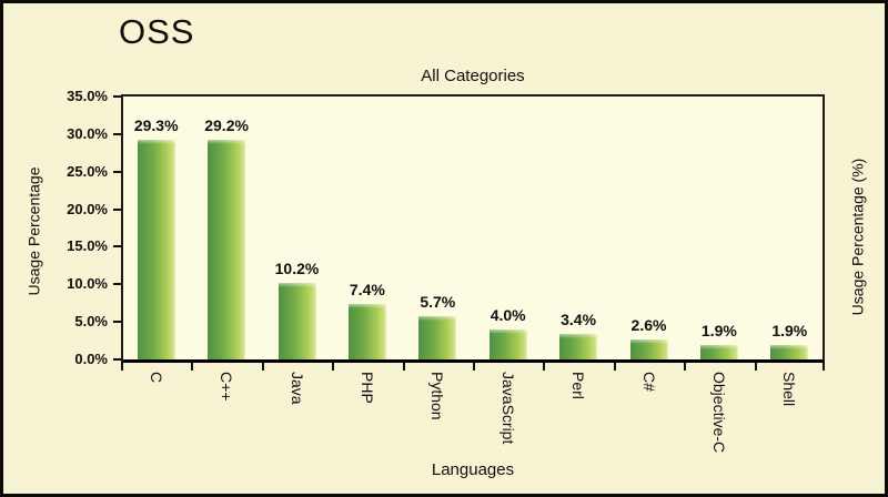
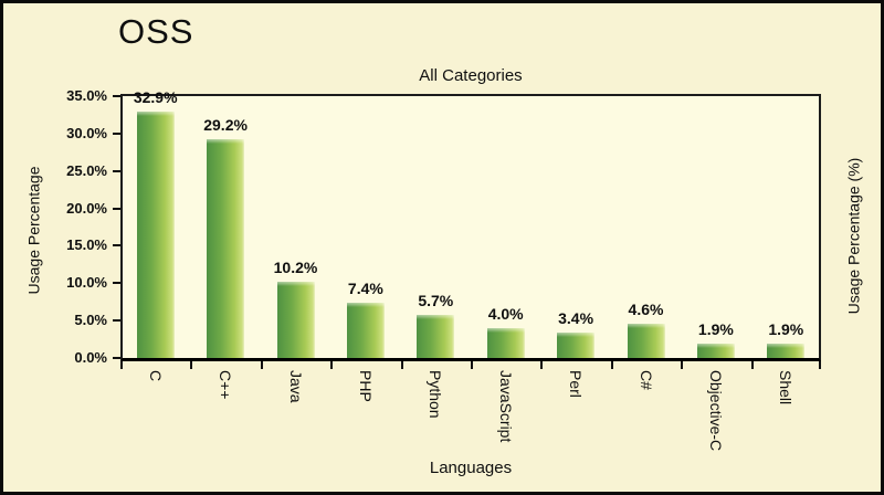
C: 29.3% -> 32.9%
C#: 2.6% -> 4.6%
